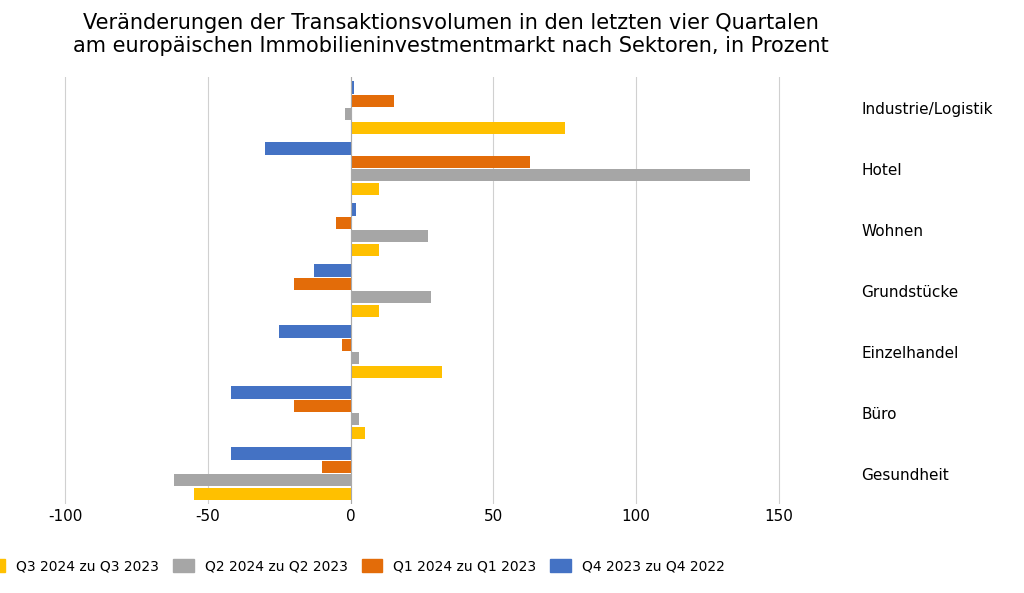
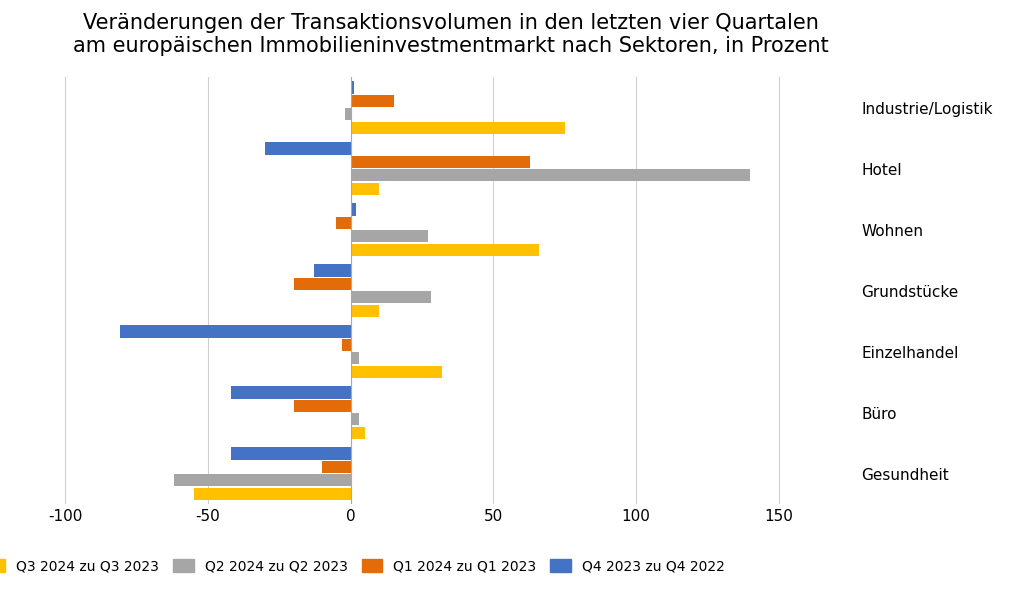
Q3 2024 zu Q3 2023/Wohnen: 10 -> 66
Q4 2023 zu Q4 2022/Einzelhandel: -25 -> -81
